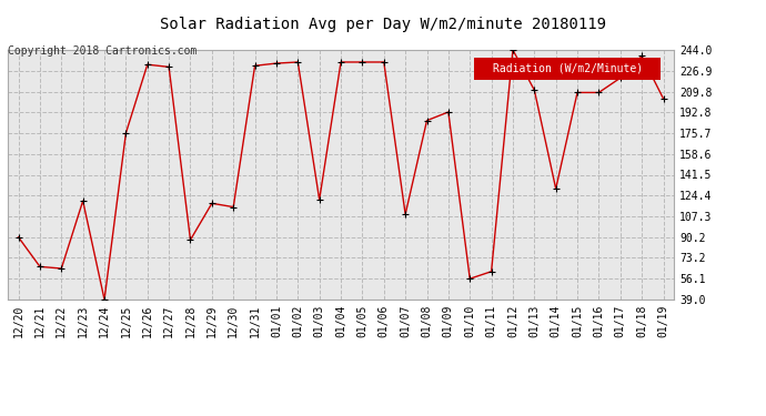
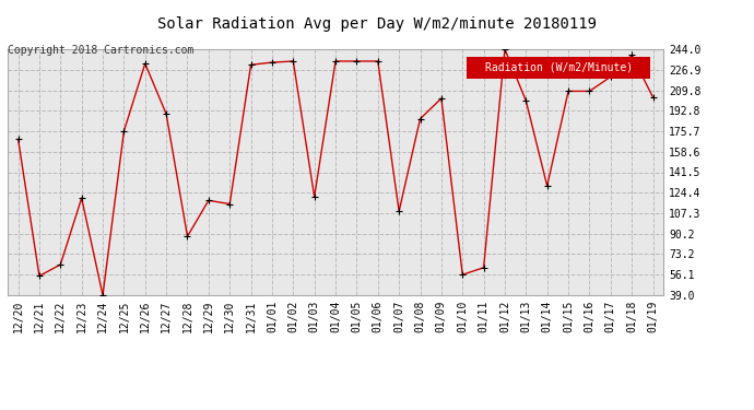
12/20: 90 -> 169
12/21: 66 -> 55
12/27: 230 -> 190
01/09: 193 -> 203
01/13: 211 -> 201
